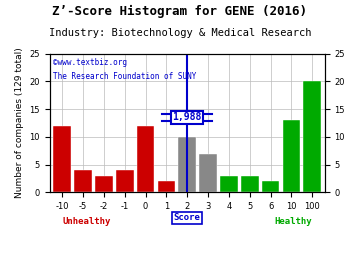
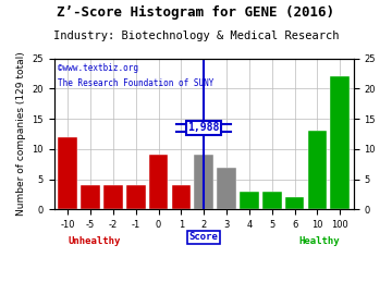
-2: 3 -> 4
0: 12 -> 9
1: 2 -> 4
2: 10 -> 9
100: 20 -> 22
